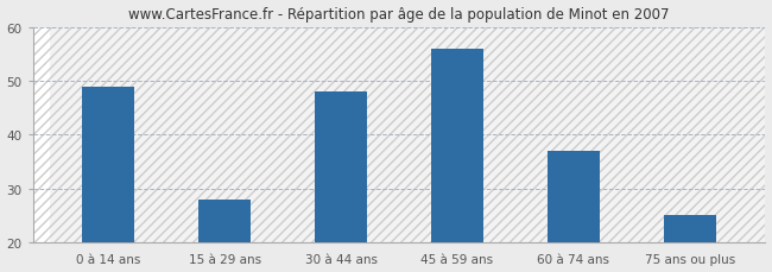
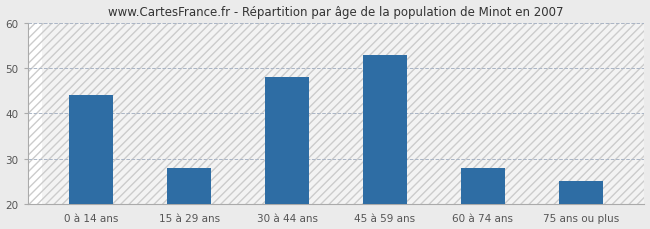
0 à 14 ans: 49 -> 44
45 à 59 ans: 56 -> 53
60 à 74 ans: 37 -> 28
